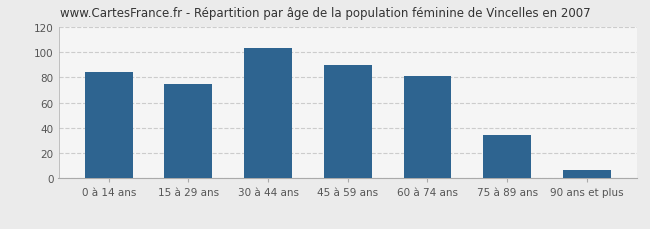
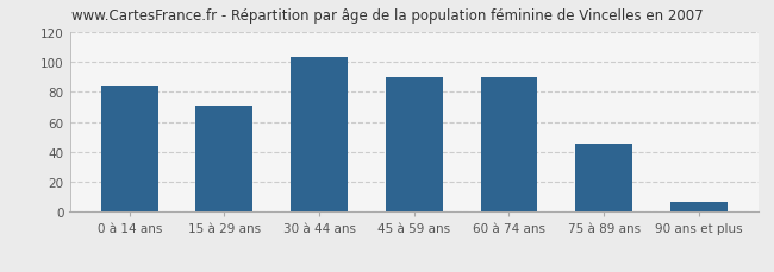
15 à 29 ans: 75 -> 71
60 à 74 ans: 81 -> 90
75 à 89 ans: 34 -> 45
